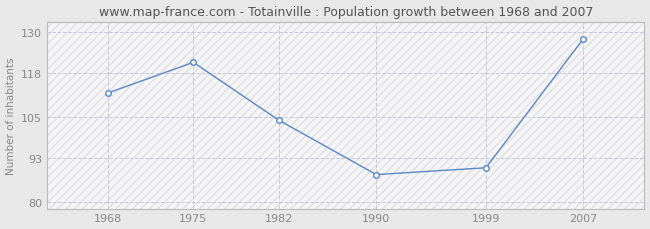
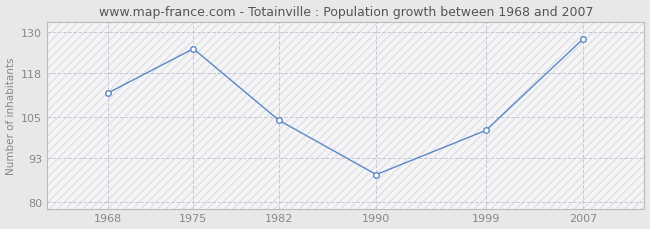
1975: 121 -> 125
1999: 90 -> 101
